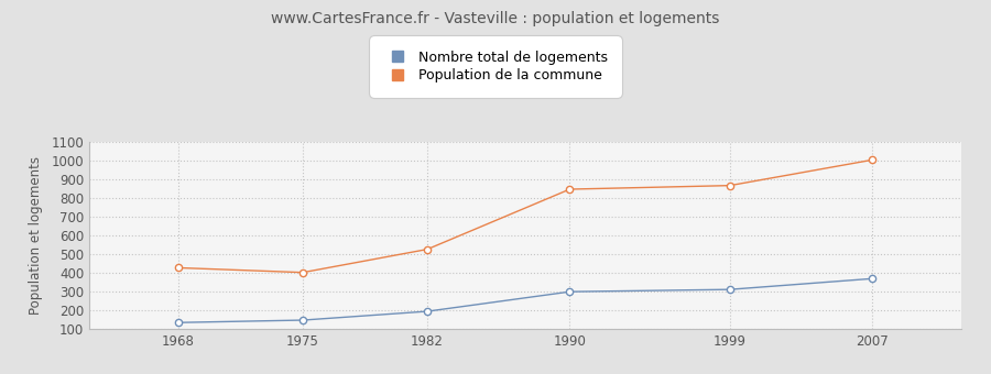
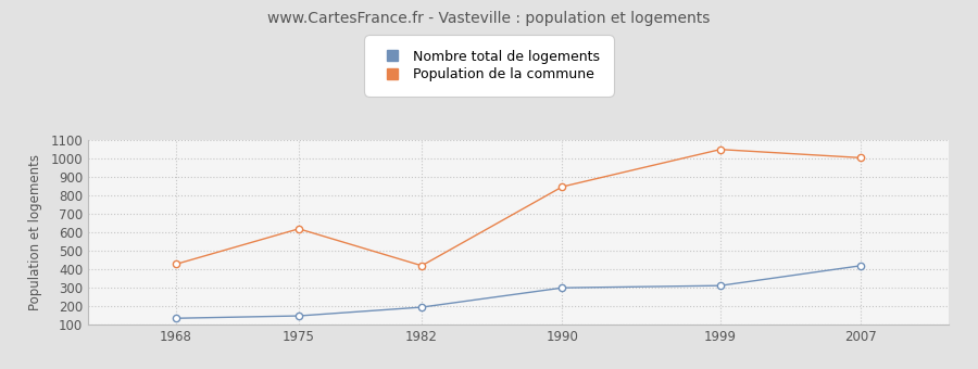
Population de la commune/1975: 400 -> 620
Population de la commune/1982: 530 -> 420
Population de la commune/1999: 870 -> 1050
Nombre total de logements/2007: 370 -> 420
